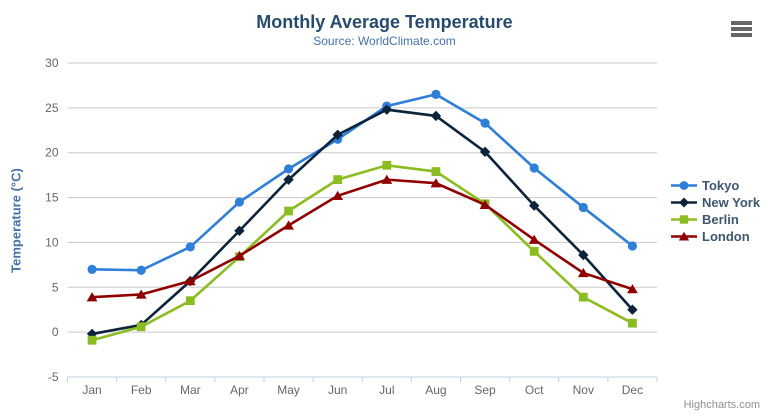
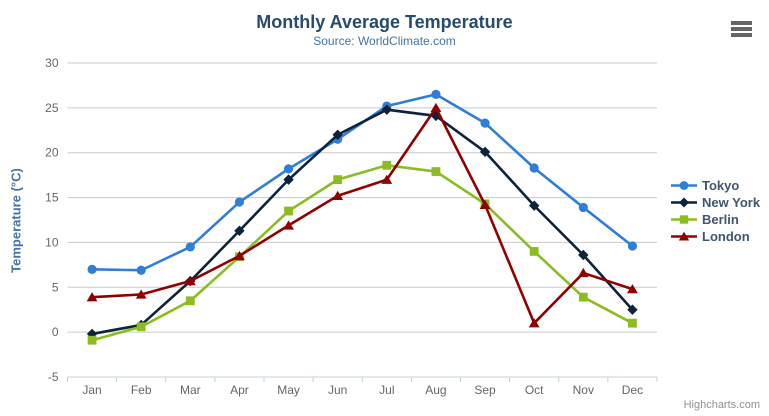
London/Aug: 17 -> 25
London/Oct: 10 -> 1
